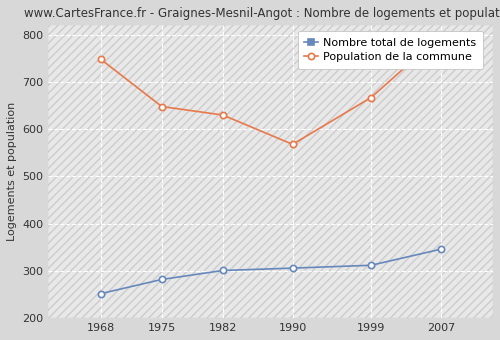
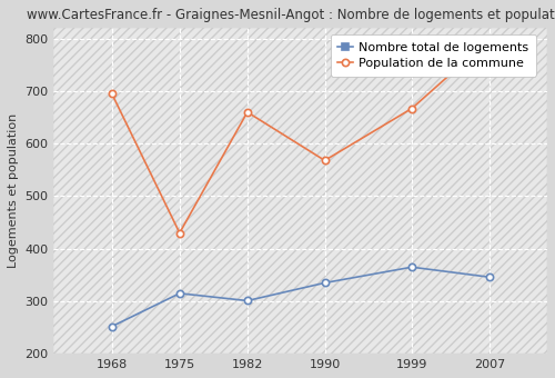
Population de la commune/1968: 748 -> 695
Nombre total de logements/1975: 282 -> 315
Population de la commune/1975: 648 -> 430
Population de la commune/1982: 630 -> 660
Nombre total de logements/1990: 306 -> 335
Nombre total de logements/1999: 312 -> 365
